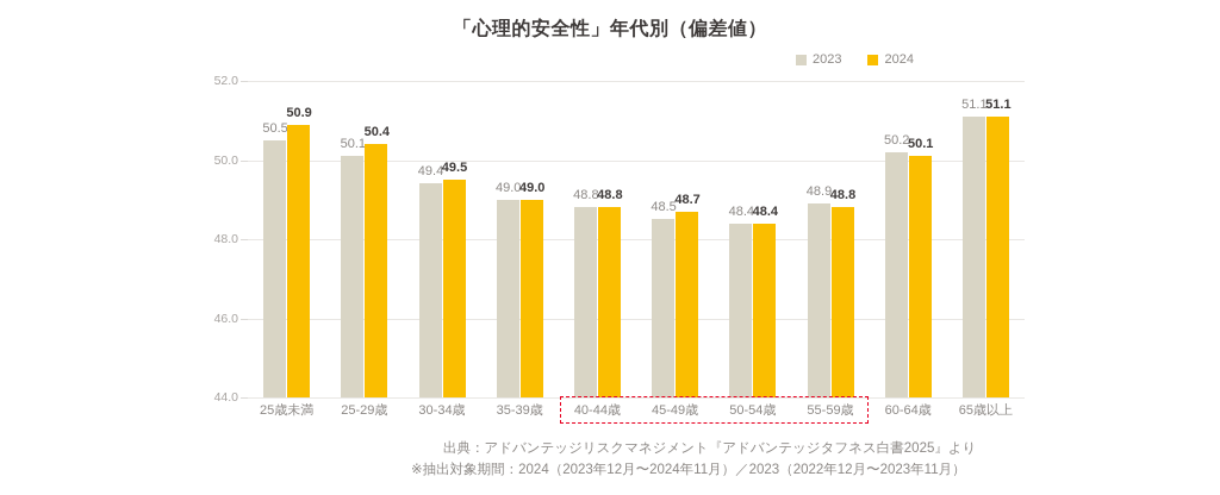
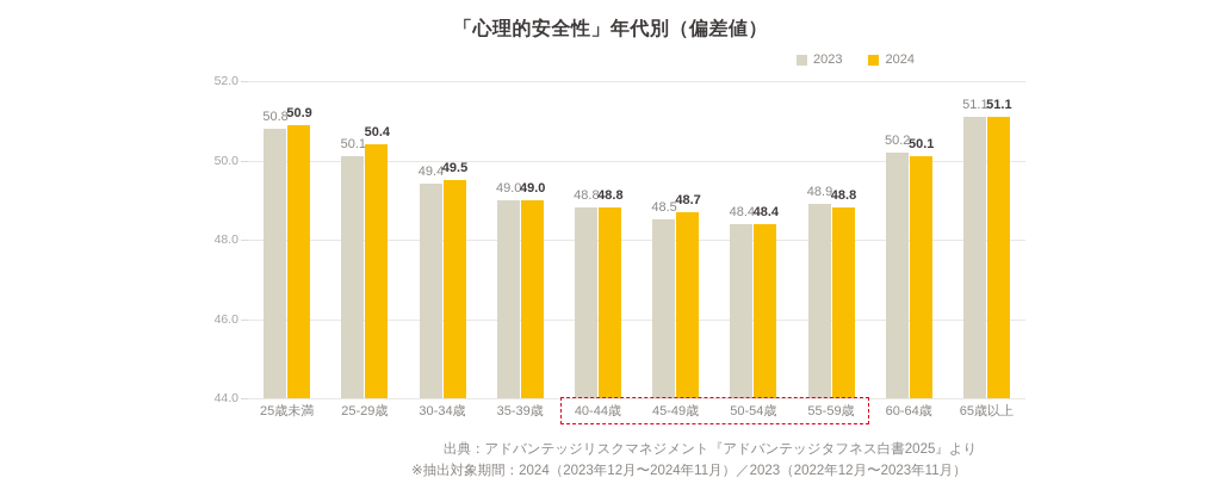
2023/25歳未満: 50.5 -> 50.8
